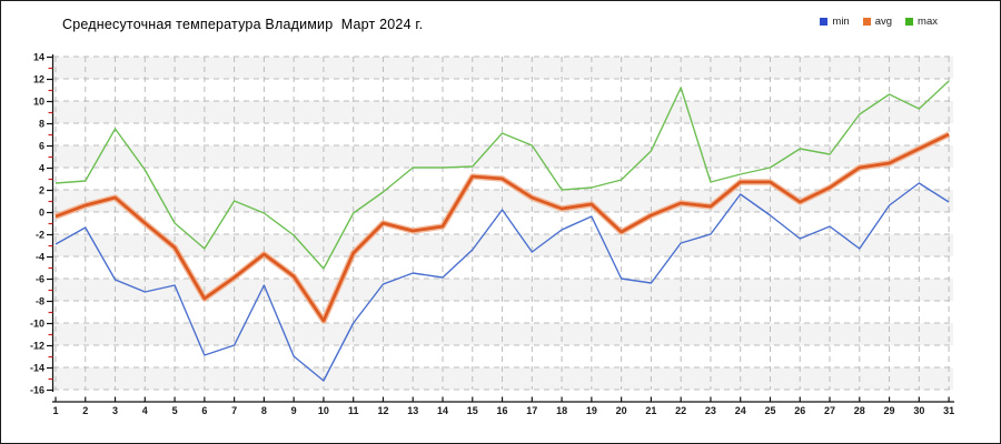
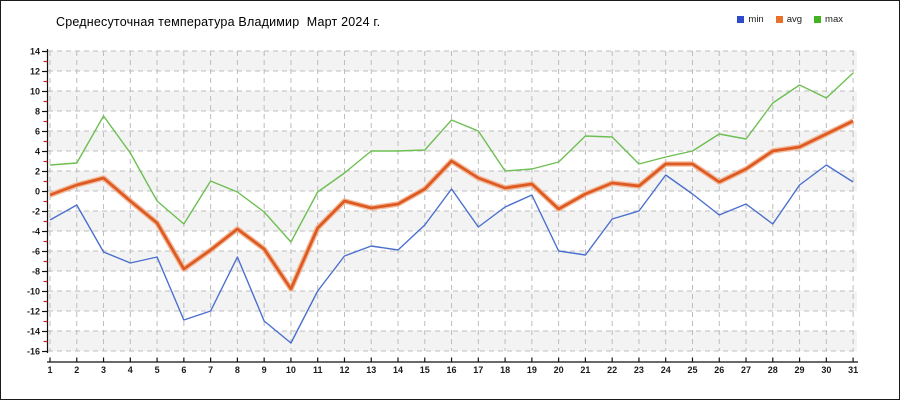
avg/15: 3.2 -> 0.2
max/22: 11.2 -> 5.4
